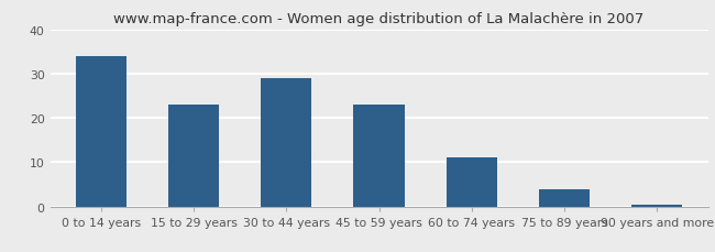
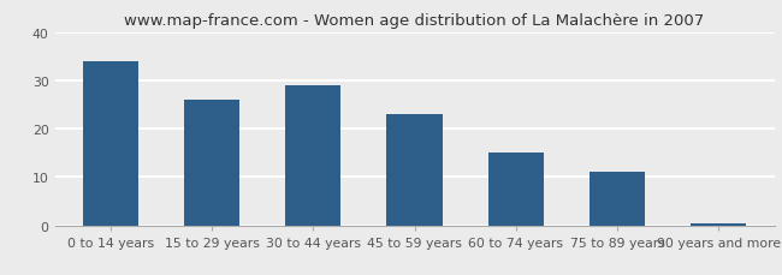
15 to 29 years: 23.0 -> 26.0
60 to 74 years: 11.0 -> 15.0
75 to 89 years: 4.0 -> 11.0
